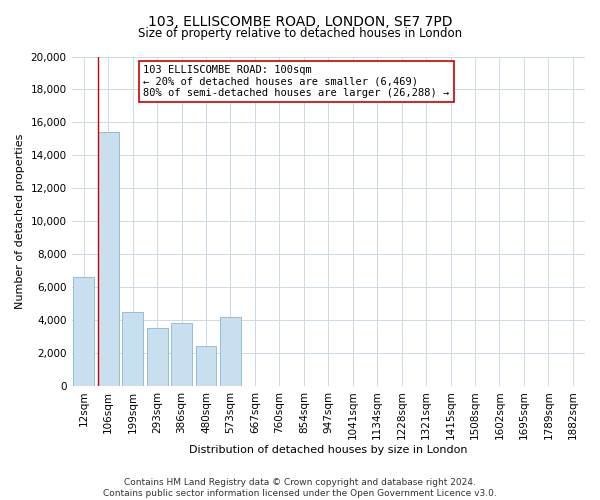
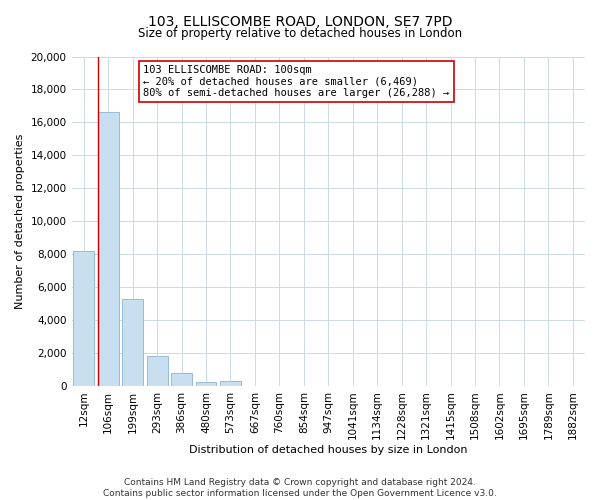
12sqm: 6,600 -> 8,200
106sqm: 15,400 -> 16,600
199sqm: 4,500 -> 5,300
293sqm: 3,500 -> 1,800
386sqm: 3,800 -> 800
480sqm: 2,400 -> 200
573sqm: 4,200 -> 300
